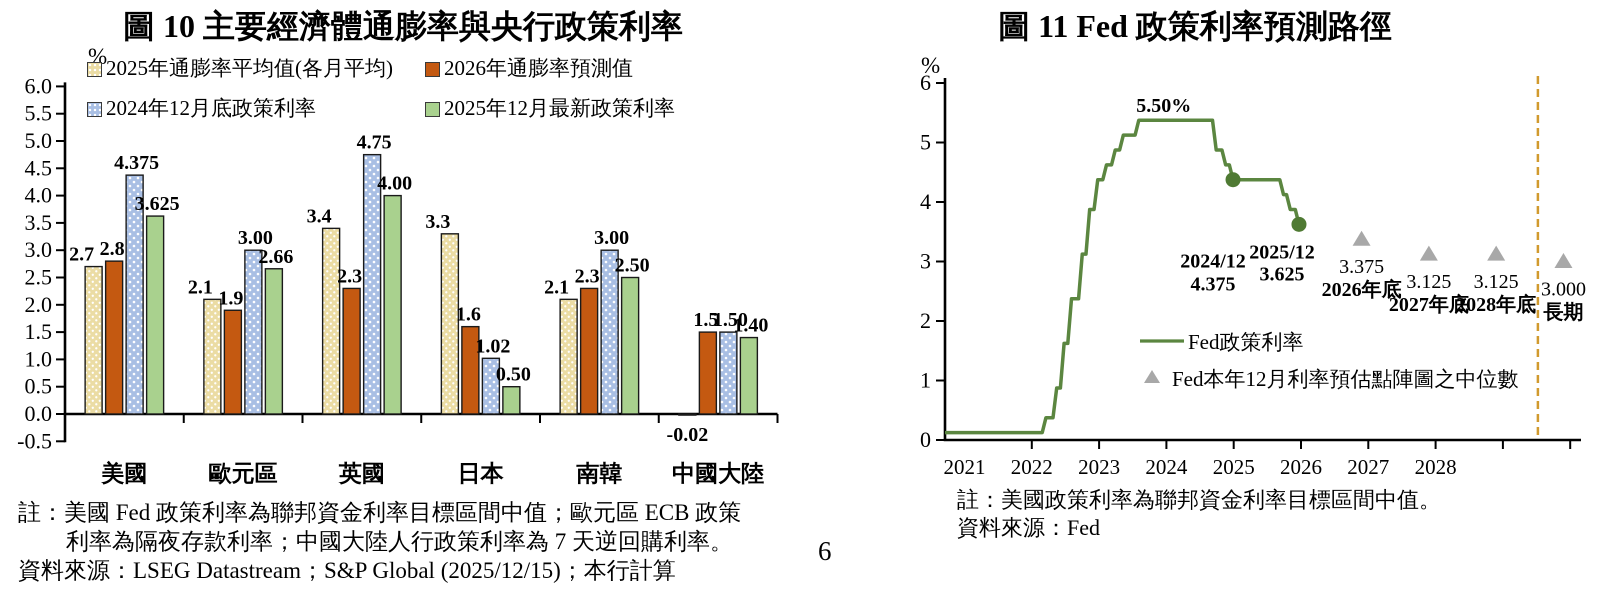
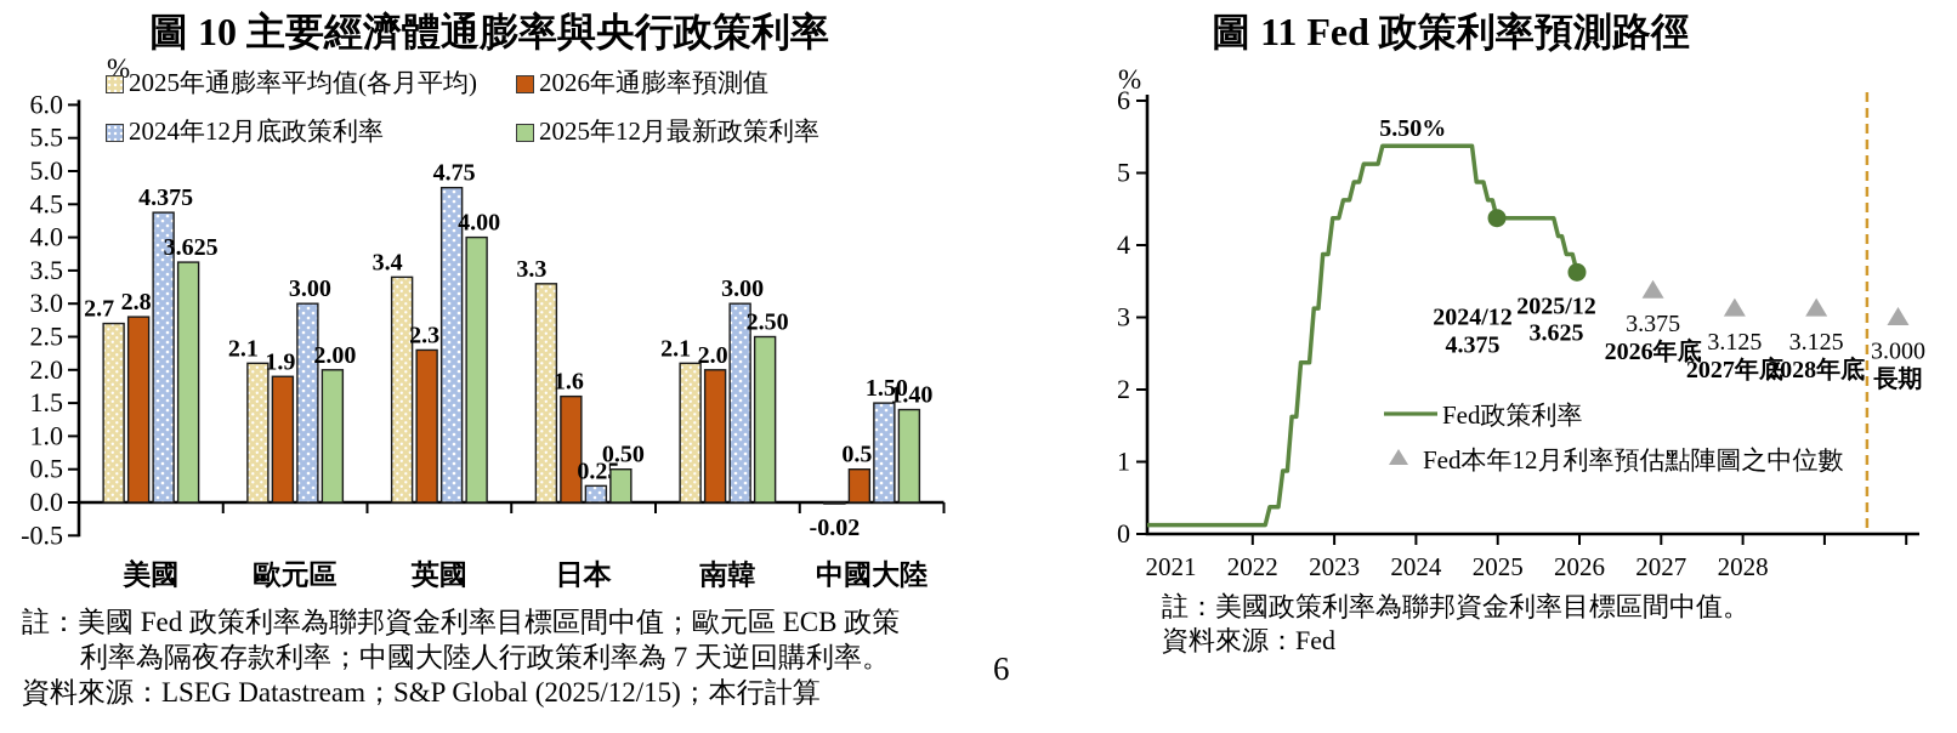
圖 10 主要經濟體通膨率與央行政策利率/2025年12月最新政策利率/歐元區: 2.66 -> 2.00
圖 10 主要經濟體通膨率與央行政策利率/2024年12月底政策利率/日本: 1.02 -> 0.25
圖 10 主要經濟體通膨率與央行政策利率/2026年通膨率預測值/南韓: 2.3 -> 2.0
圖 10 主要經濟體通膨率與央行政策利率/2026年通膨率預測值/中國大陸: 1.5 -> 0.5
